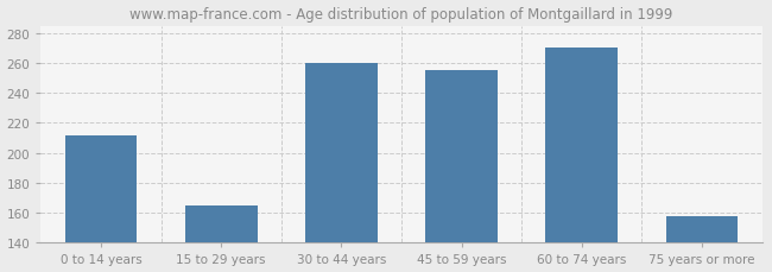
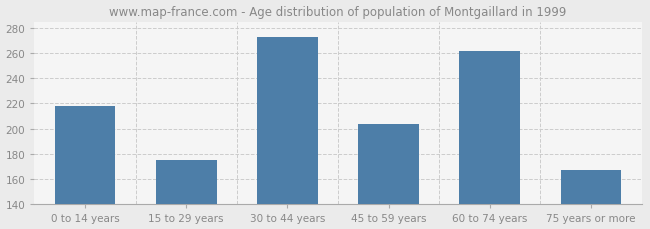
0 to 14 years: 212 -> 218
15 to 29 years: 165 -> 175
30 to 44 years: 260 -> 273
45 to 59 years: 255 -> 204
60 to 74 years: 270 -> 262
75 years or more: 158 -> 167
